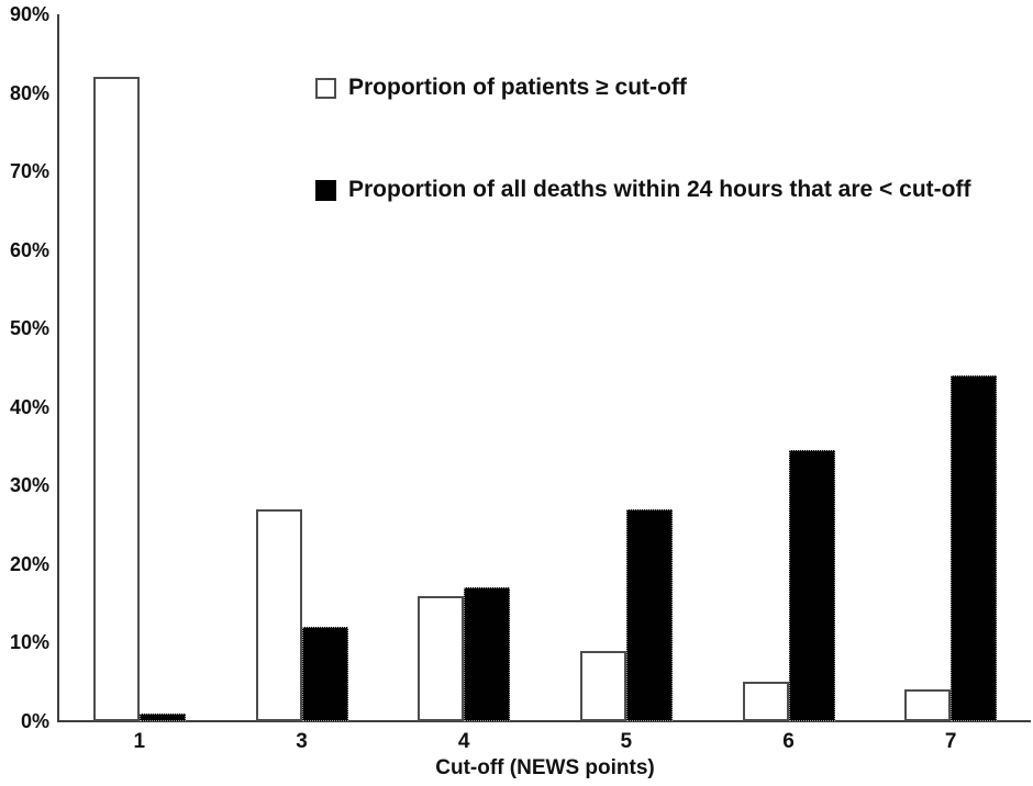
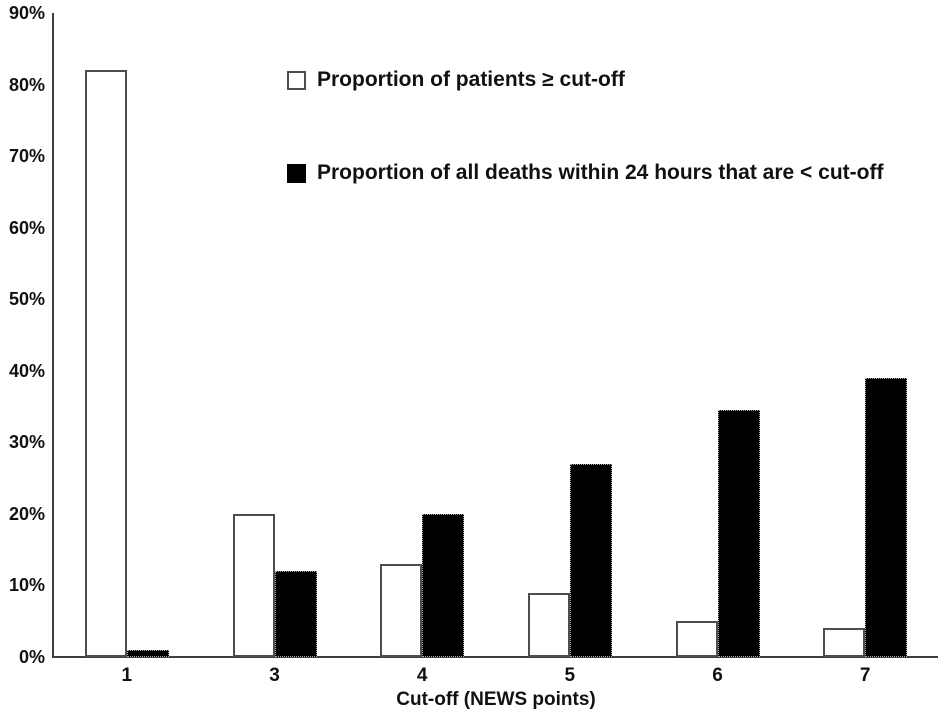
Proportion of patients ≥ cut-off/3: 27% -> 20%
Proportion of patients ≥ cut-off/4: 16% -> 13%
Proportion of all deaths within 24 hours that are < cut-off/4: 17% -> 20%
Proportion of all deaths within 24 hours that are < cut-off/7: 44% -> 39%
